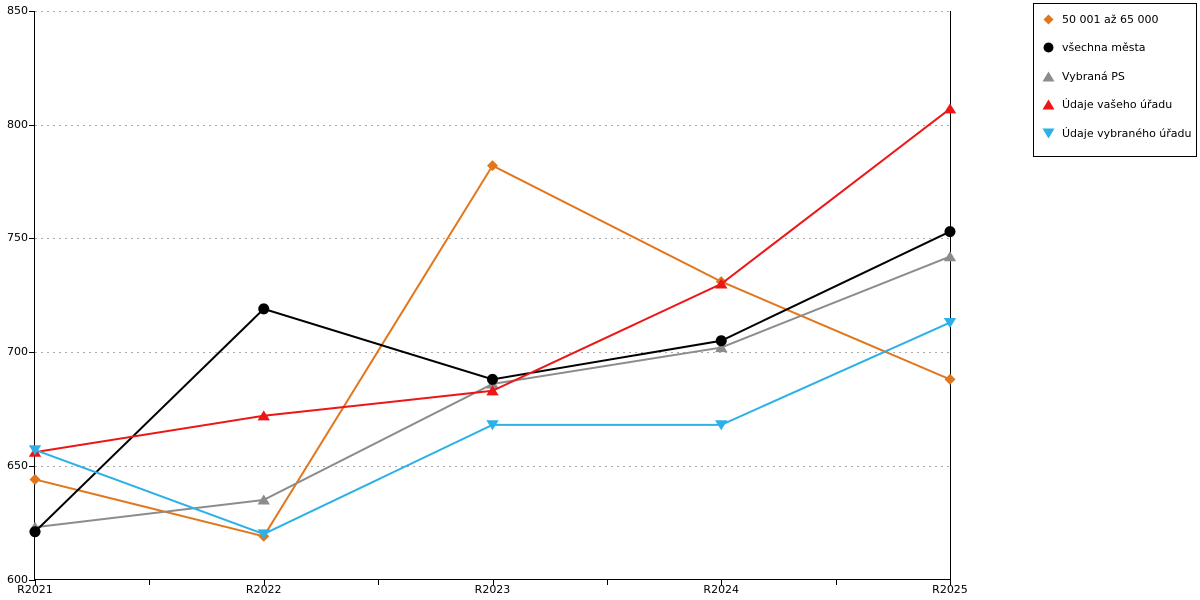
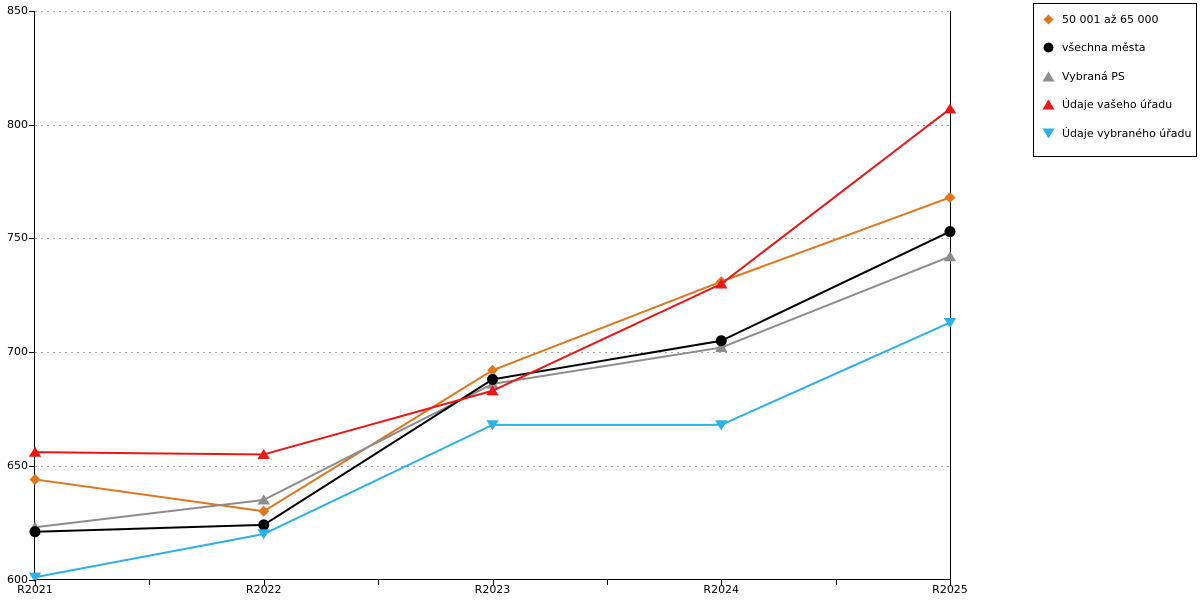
Údaje vybraného úřadu/R2021: 657 -> 601
50 001 až 65 000/R2022: 619 -> 630
všechna města/R2022: 719 -> 624
Údaje vašeho úřadu/R2022: 672 -> 655
50 001 až 65 000/R2023: 782 -> 692
50 001 až 65 000/R2025: 688 -> 768
